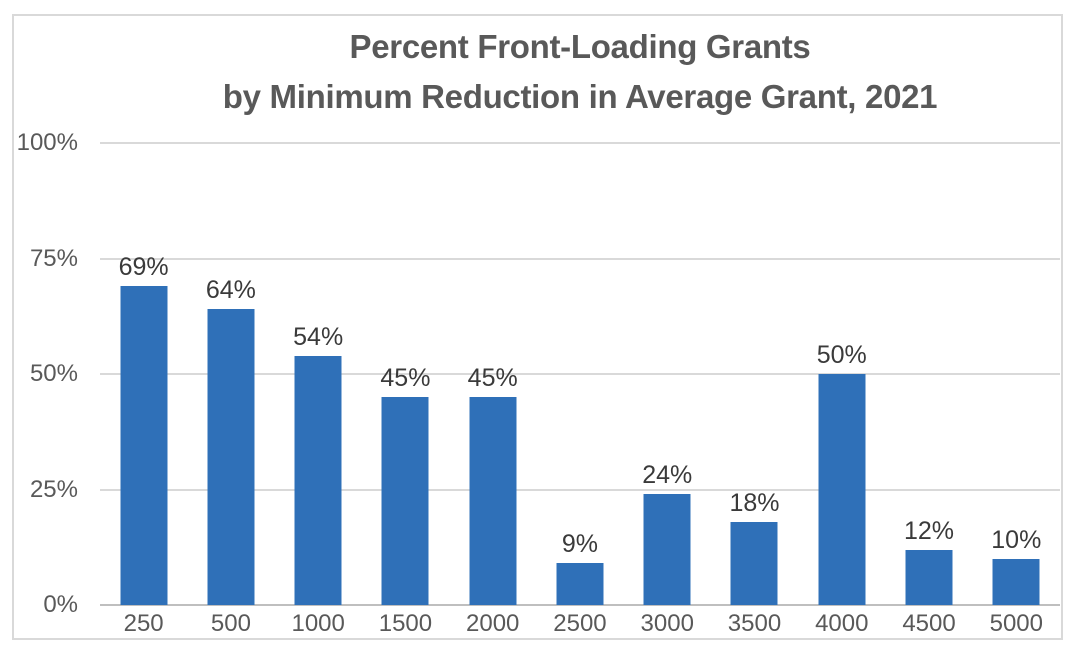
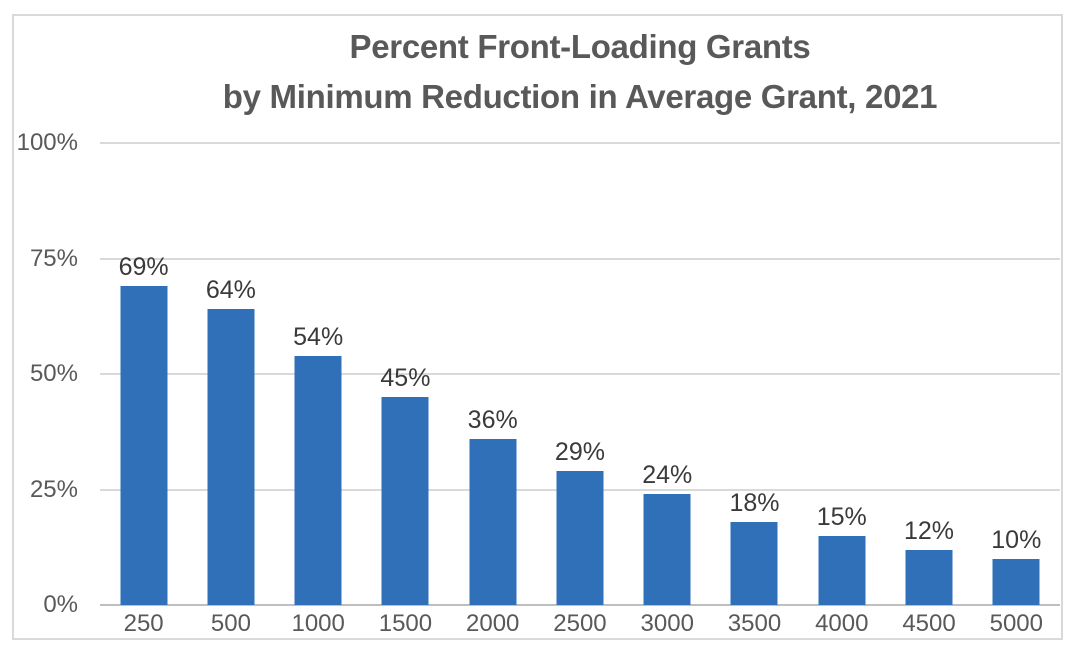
2000: 45% -> 36%
2500: 9% -> 29%
4000: 50% -> 15%
